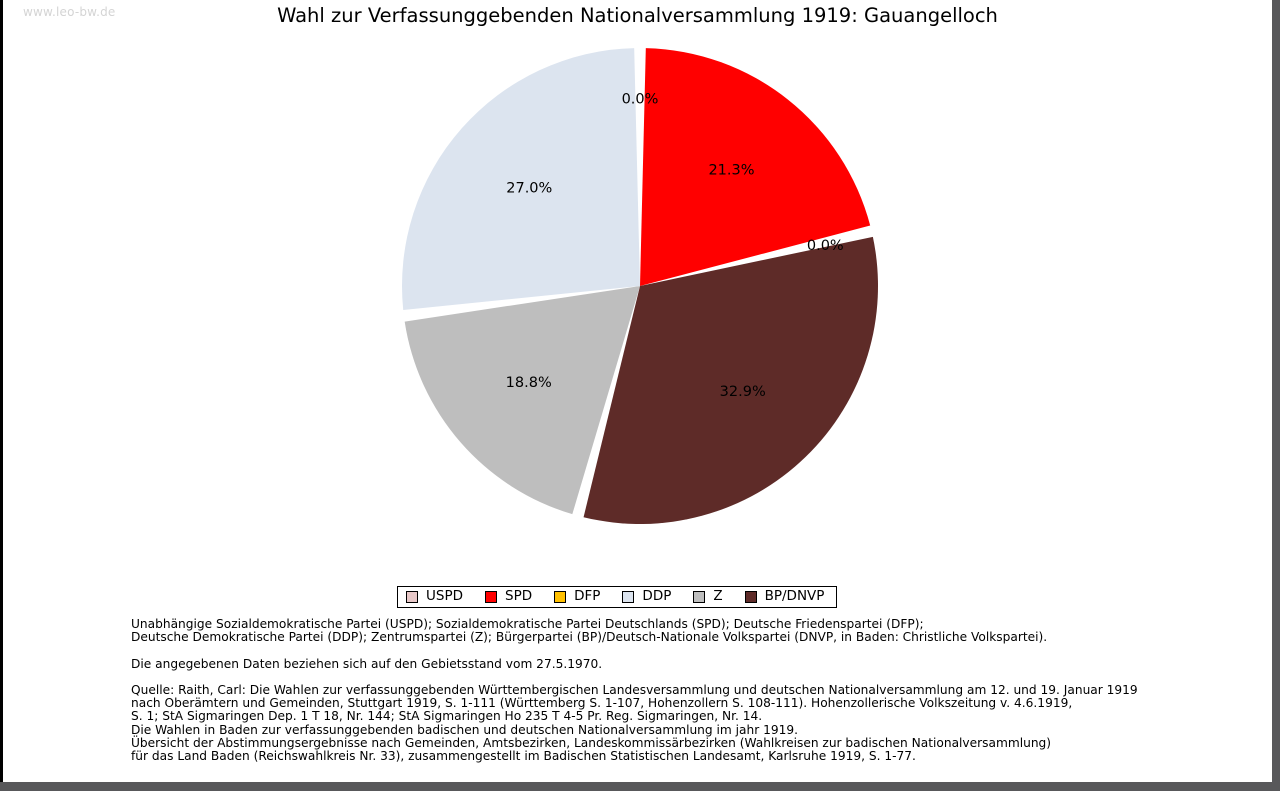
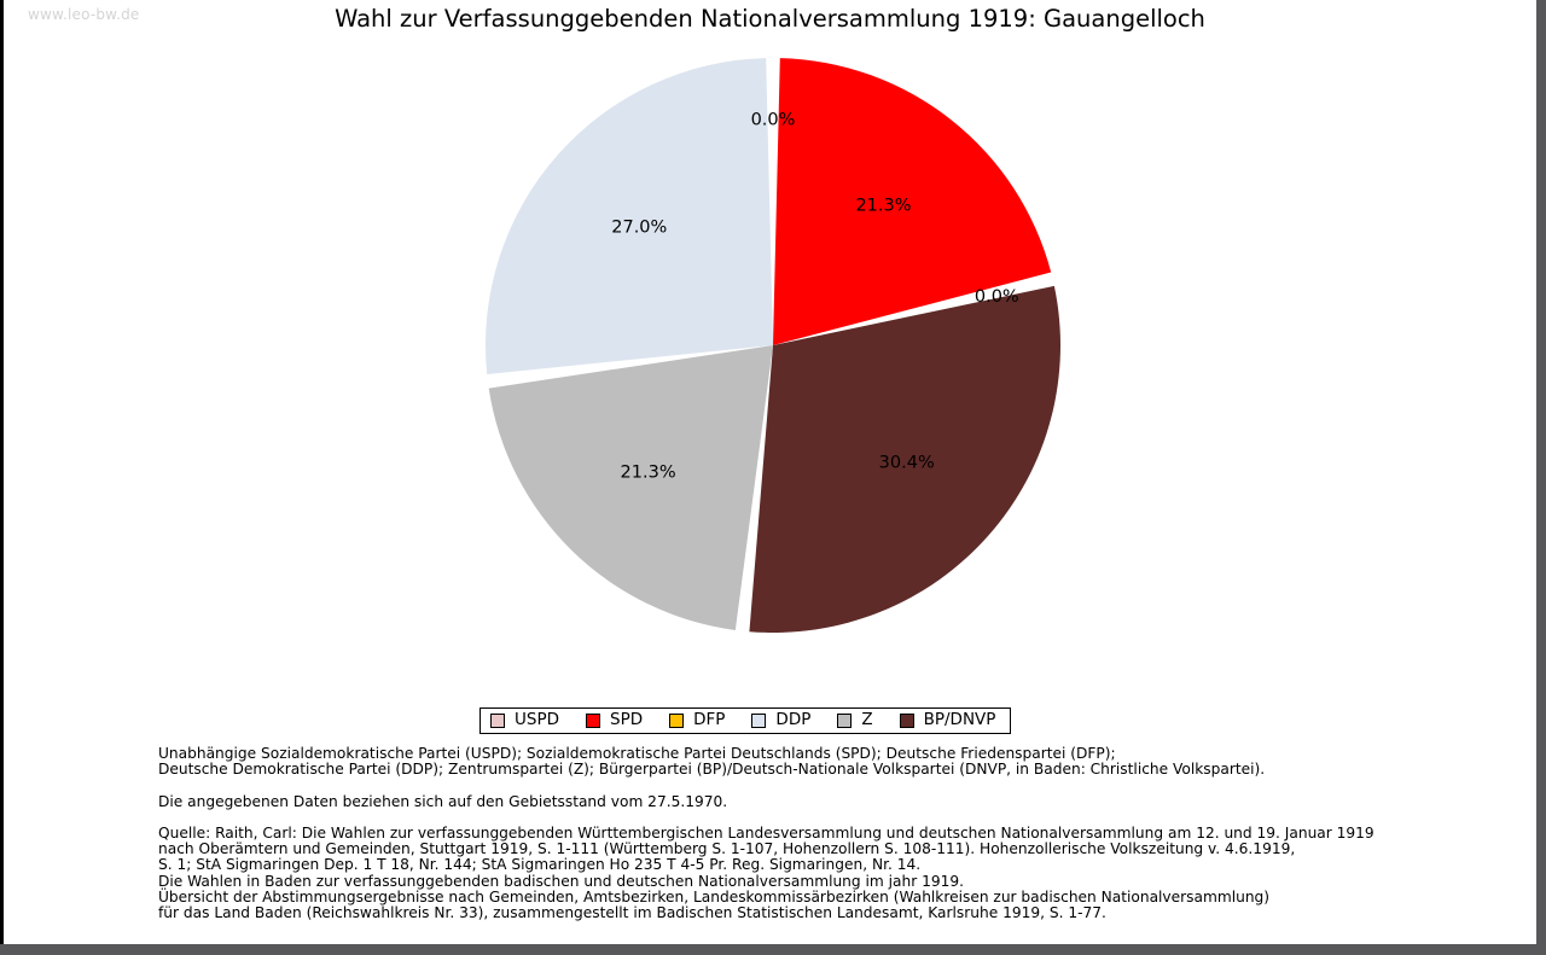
Z: 18.8% -> 21.3%
BP/DNVP: 32.9% -> 30.4%
